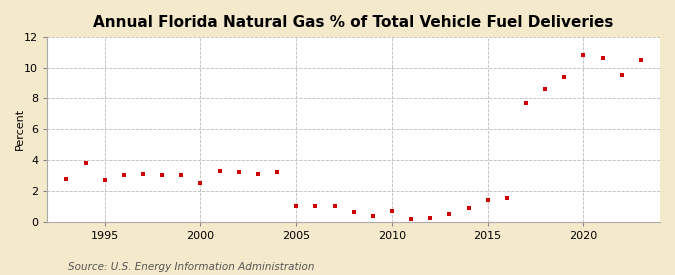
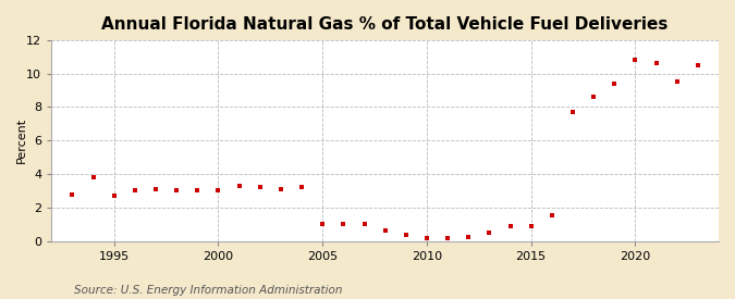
2000: 2.5 -> 3.0
2010: 0.7 -> 0.1
2015: 1.4 -> 0.9
